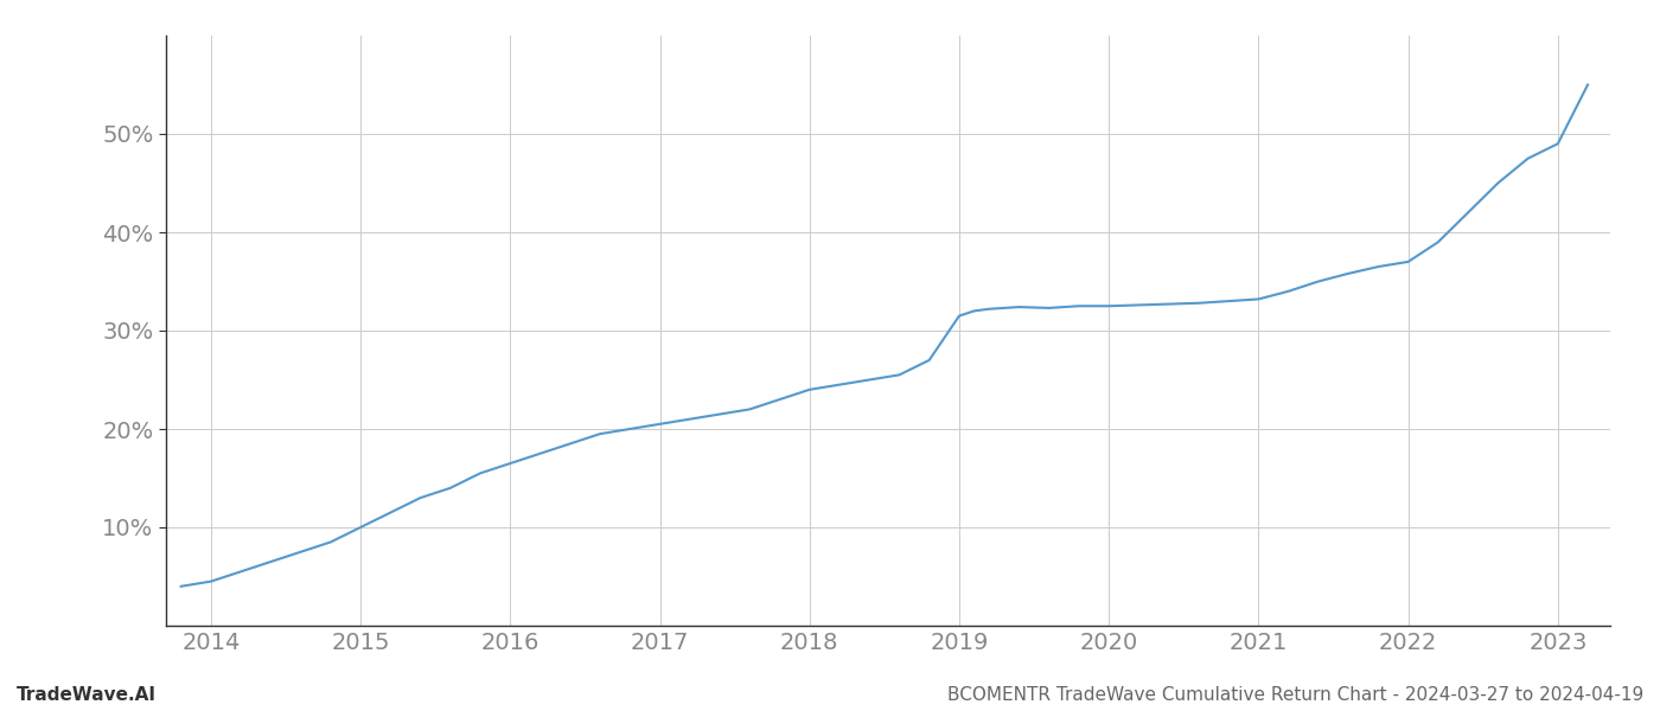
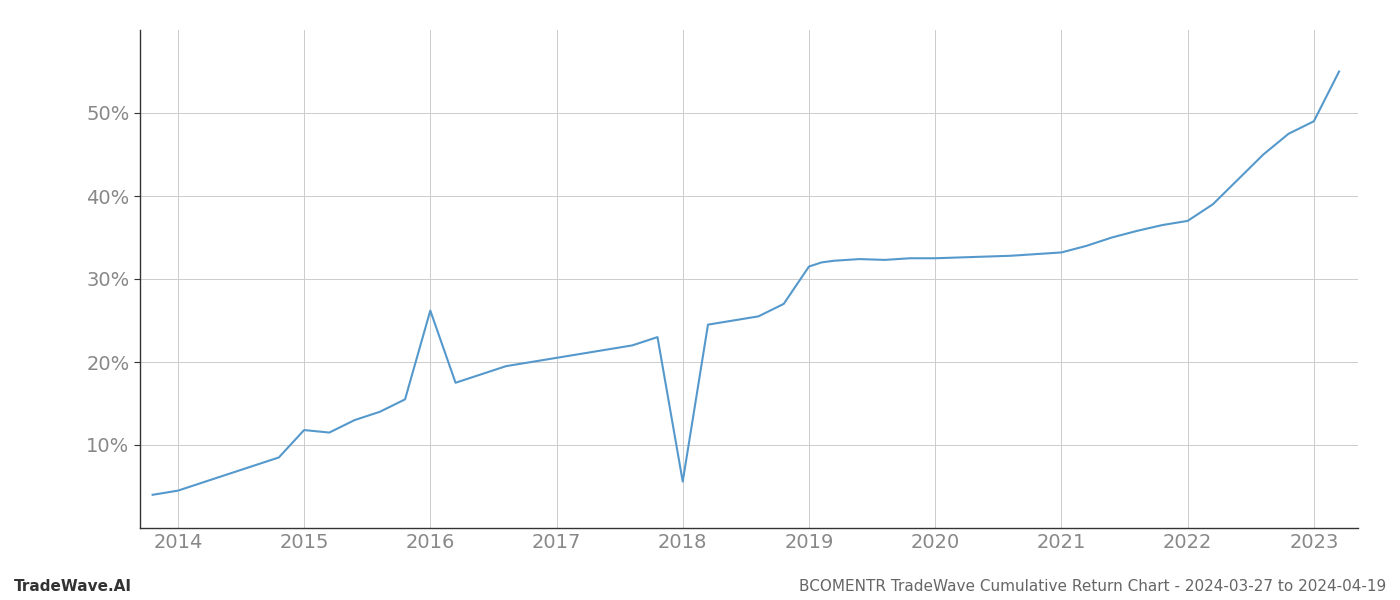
2015: 10.0% -> 11.8%
2016: 16.5% -> 26.2%
2018: 24.0% -> 5.6%
